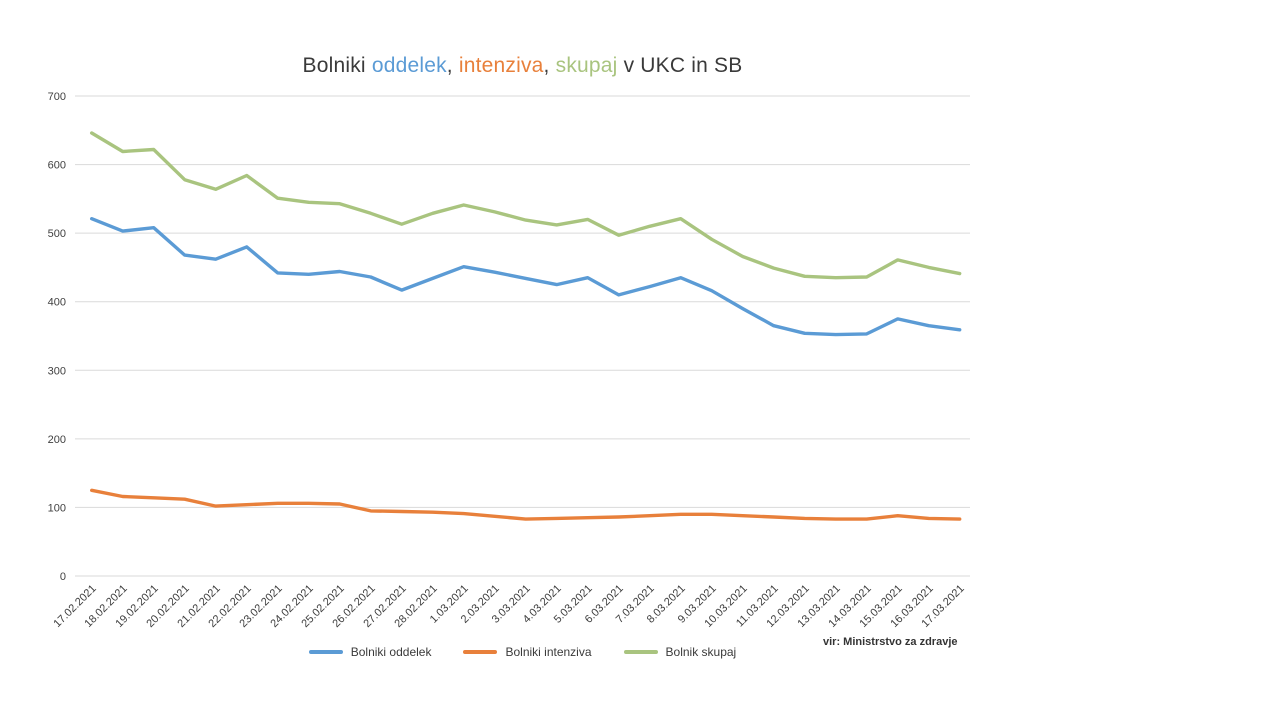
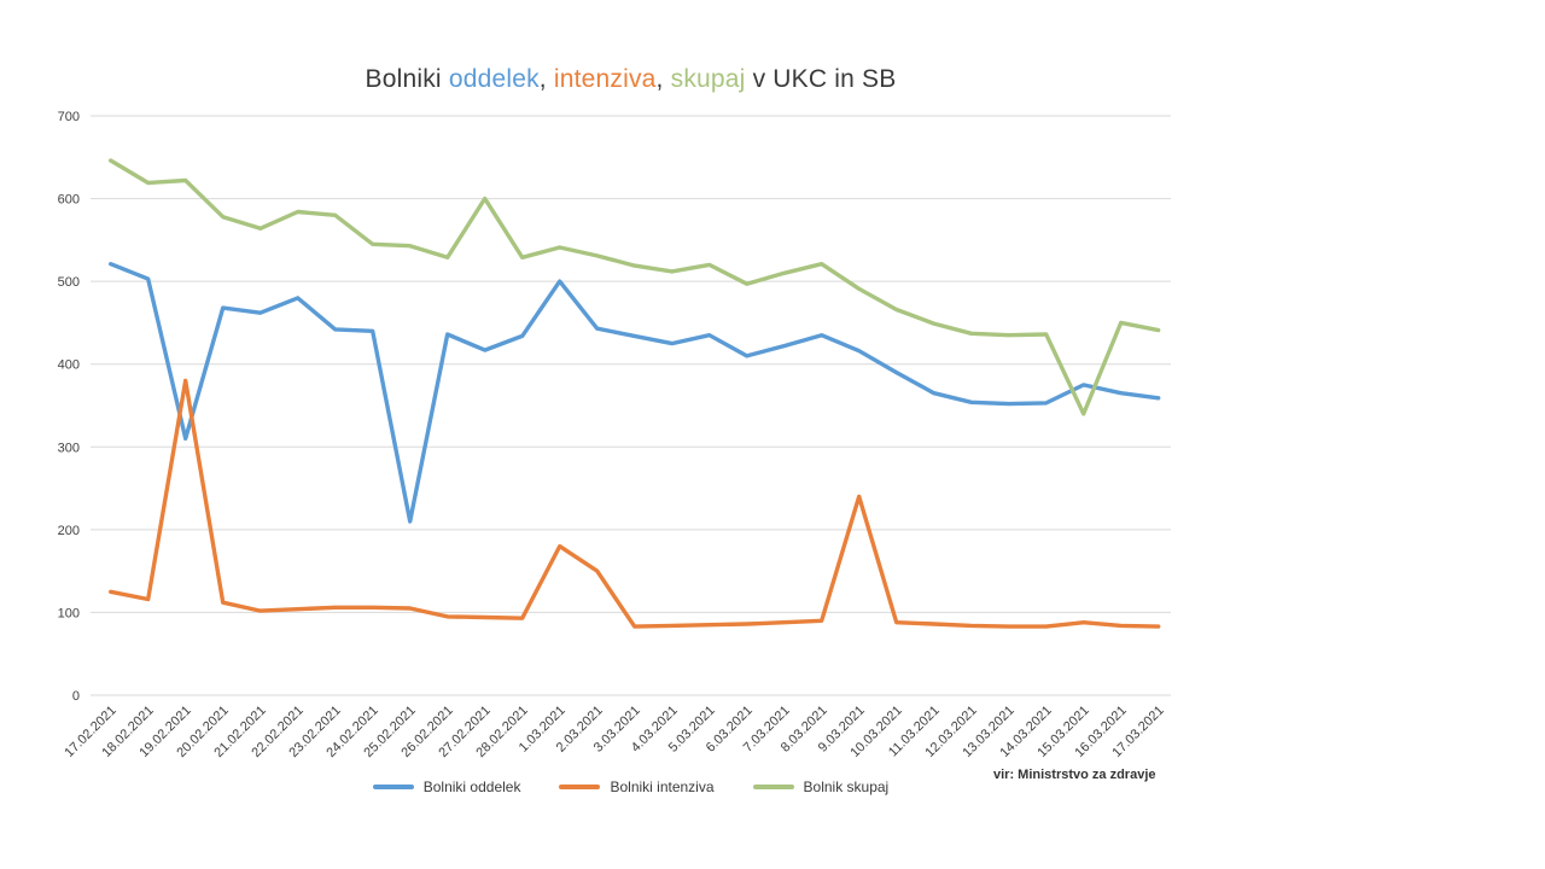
Bolniki oddelek/19.02.2021: 510 -> 310
Bolniki intenziva/19.02.2021: 110 -> 380
Bolnik skupaj/23.02.2021: 550 -> 580
Bolniki oddelek/25.02.2021: 440 -> 210
Bolnik skupaj/27.02.2021: 510 -> 600
Bolniki oddelek/1.03.2021: 450 -> 500
Bolniki intenziva/1.03.2021: 90 -> 180
Bolniki intenziva/2.03.2021: 90 -> 150
Bolniki intenziva/9.03.2021: 90 -> 240
Bolnik skupaj/15.03.2021: 460 -> 340
